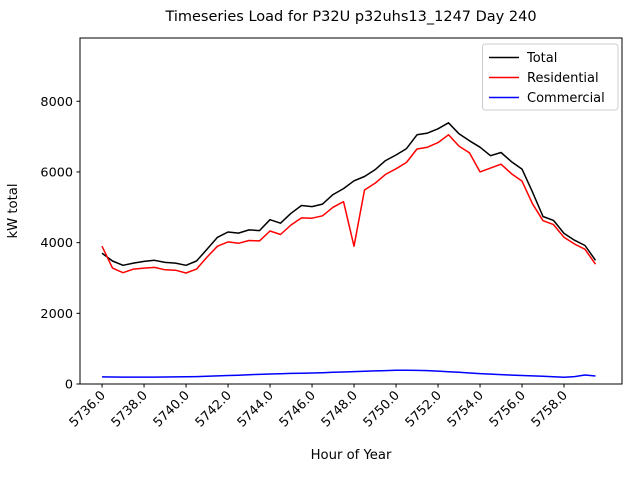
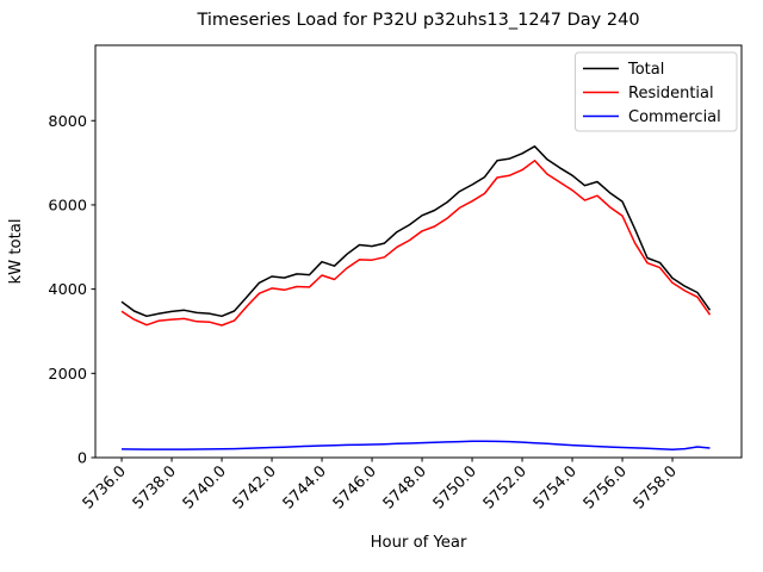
Residential/5736.0: 3900 -> 3500
Residential/5748.0: 3900 -> 5400
Residential/5754.0: 6000 -> 6400
